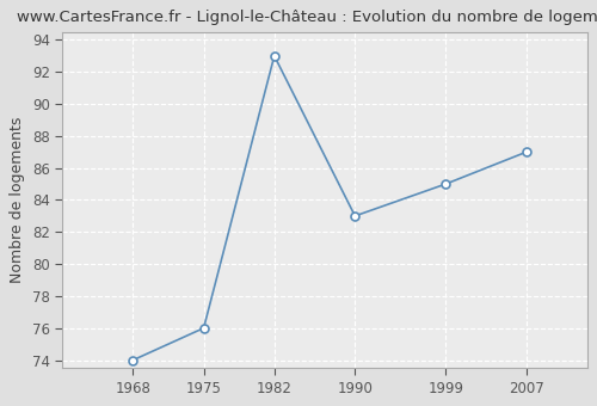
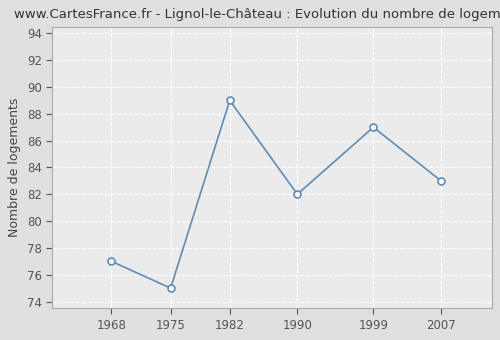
1968: 74 -> 77
1975: 76 -> 75
1982: 93 -> 89
1990: 83 -> 82
1999: 85 -> 87
2007: 87 -> 83
